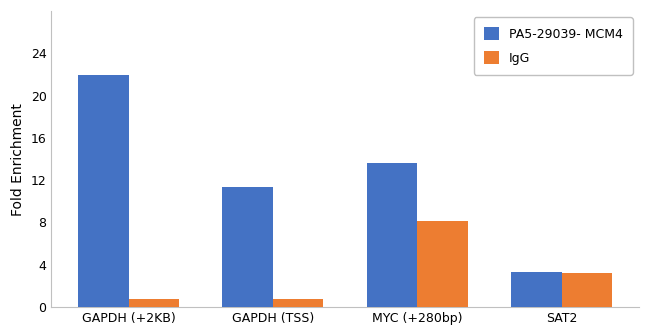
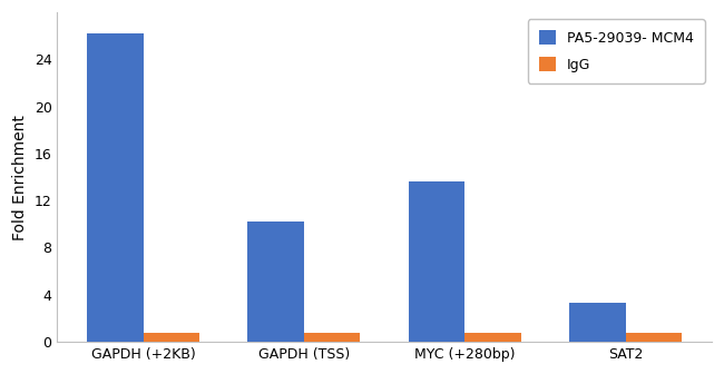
PA5-29039- MCM4/GAPDH (+2KB): 22.0 -> 26.2
PA5-29039- MCM4/GAPDH (TSS): 11.4 -> 10.2
IgG/MYC (+280bp): 8.1 -> 0.8
IgG/SAT2: 3.2 -> 0.7
